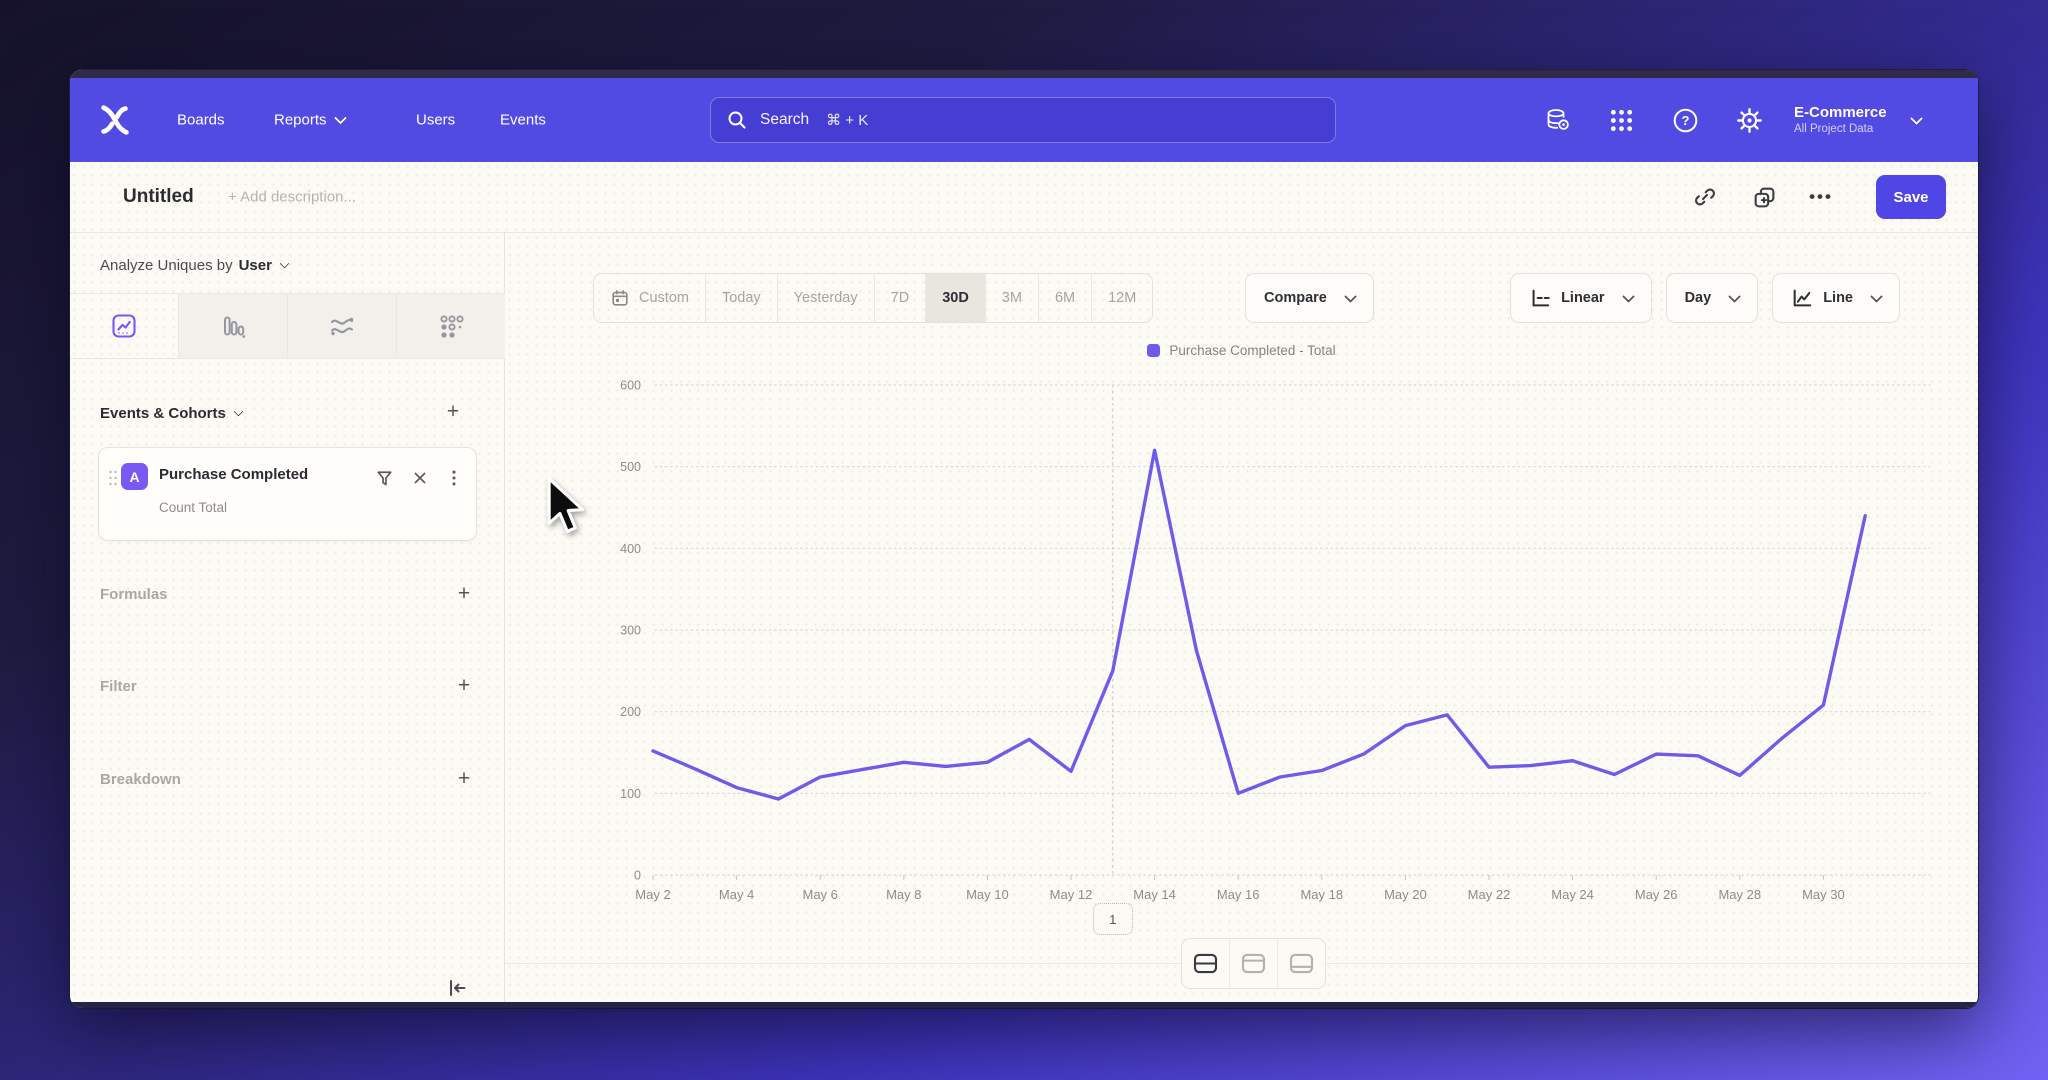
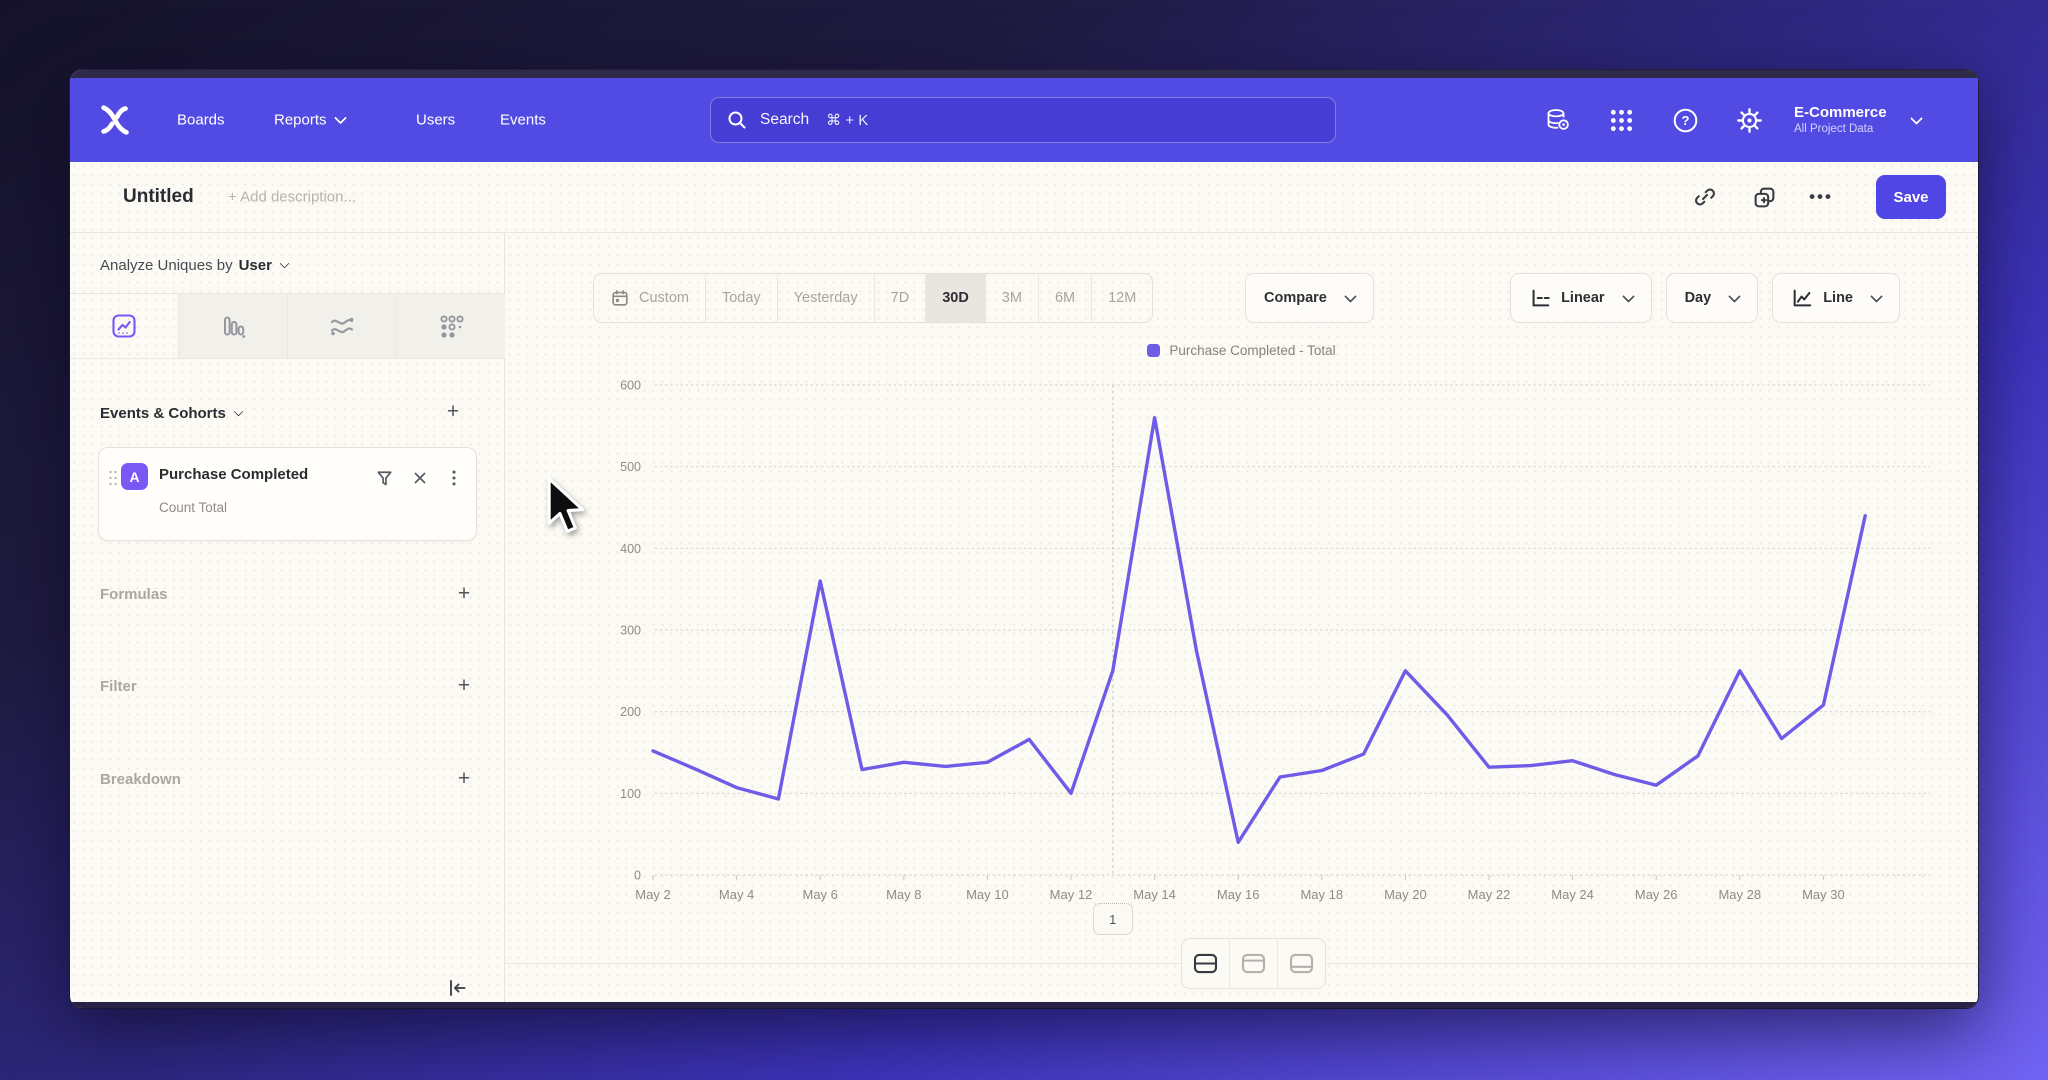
May 6: 120 -> 360
May 12: 130 -> 100
May 14: 520 -> 560
May 16: 100 -> 40
May 20: 180 -> 250
May 26: 150 -> 110
May 28: 120 -> 250
